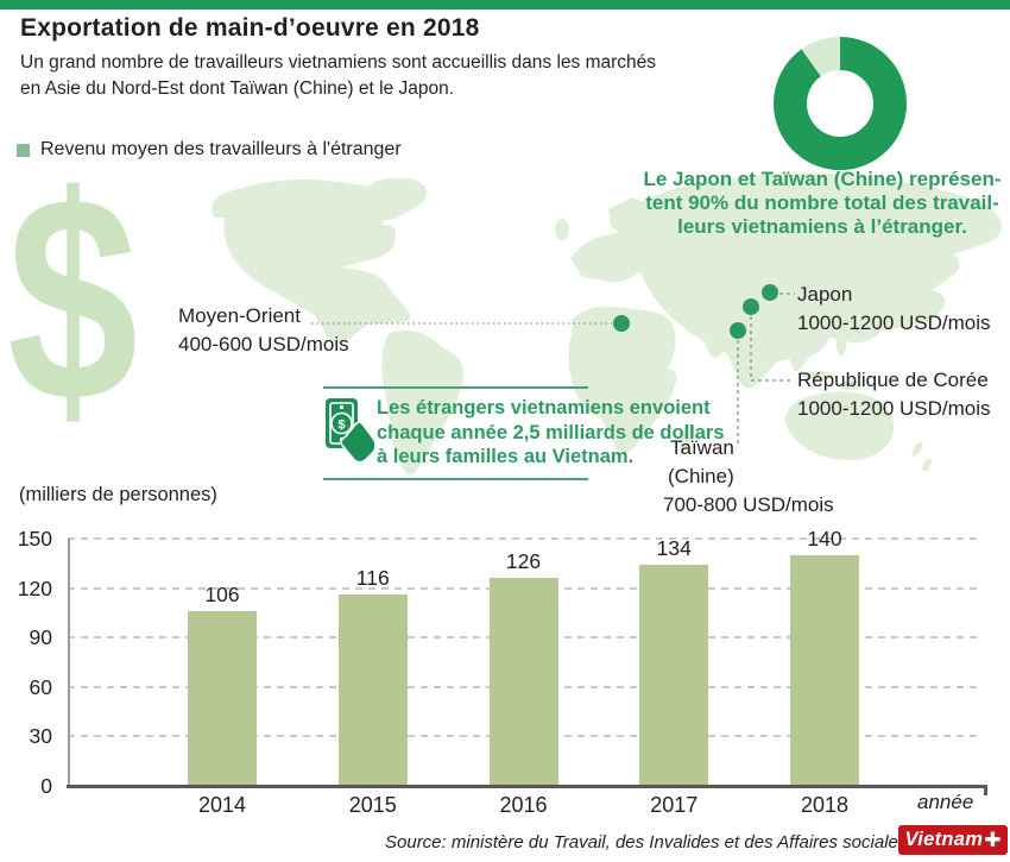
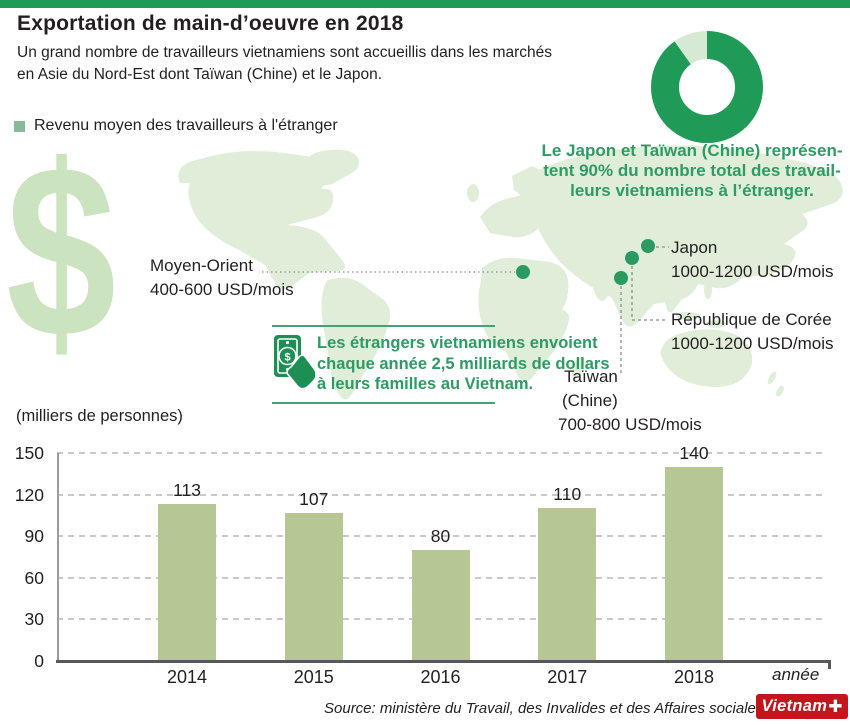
2014: 106 -> 113
2015: 116 -> 107
2016: 126 -> 80
2017: 134 -> 110
